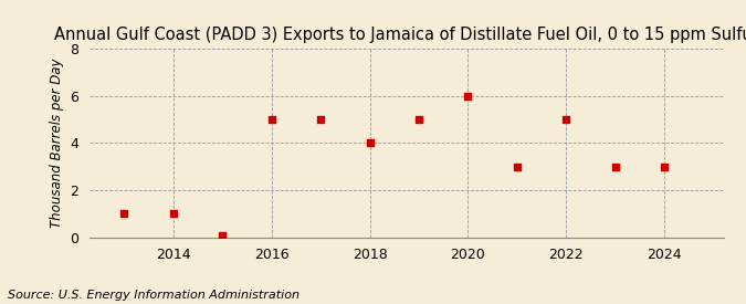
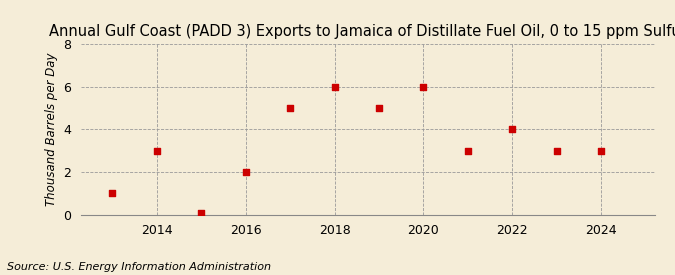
2014: 1.00 -> 3.00
2016: 5.00 -> 2.00
2018: 4.00 -> 6.00
2022: 5.00 -> 4.00
